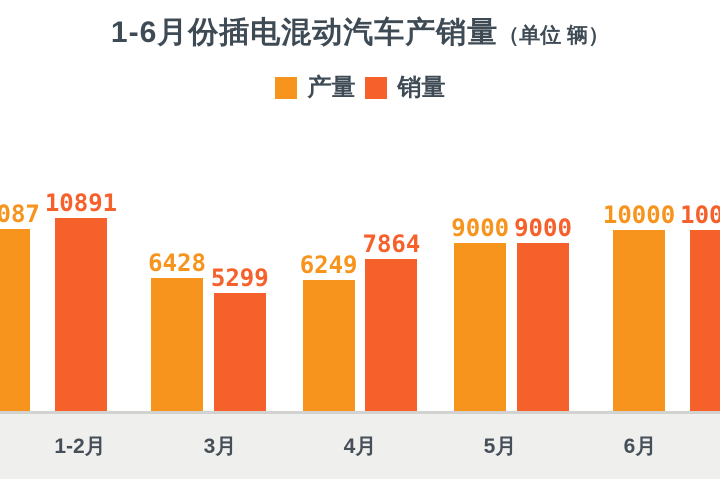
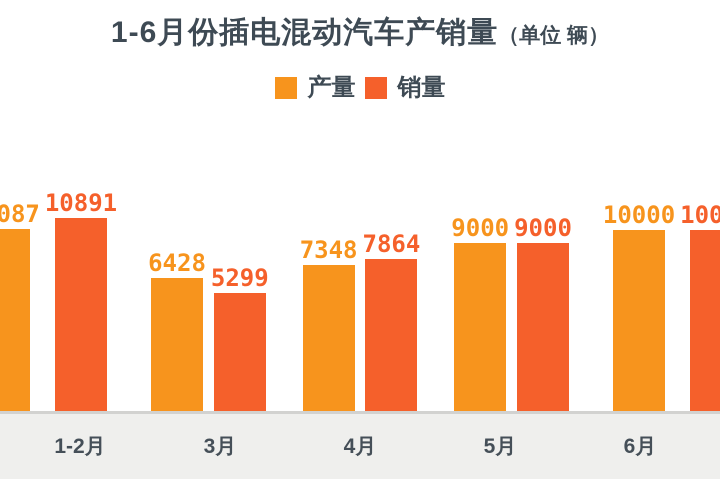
产量/4月: 6249 -> 7348
